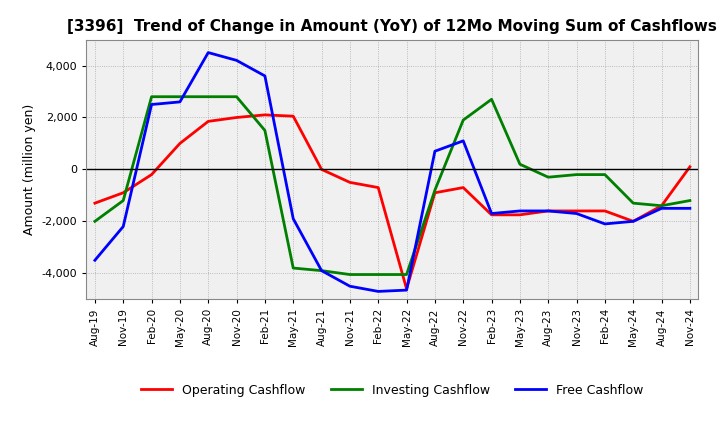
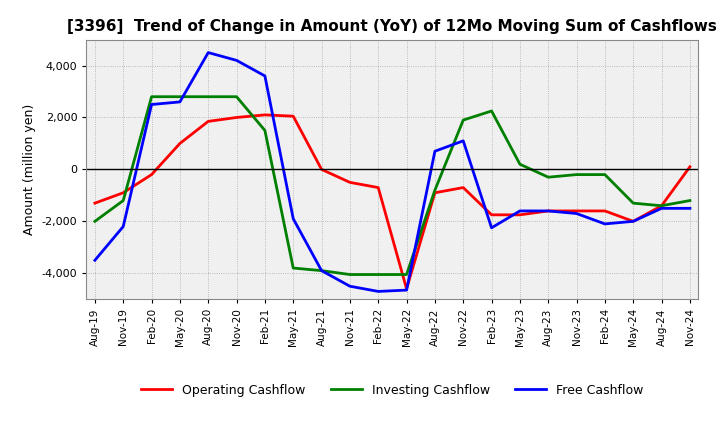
Investing Cashflow/Feb-23: 2,700 -> 2,250
Free Cashflow/Feb-23: -1,700 -> -2,250
